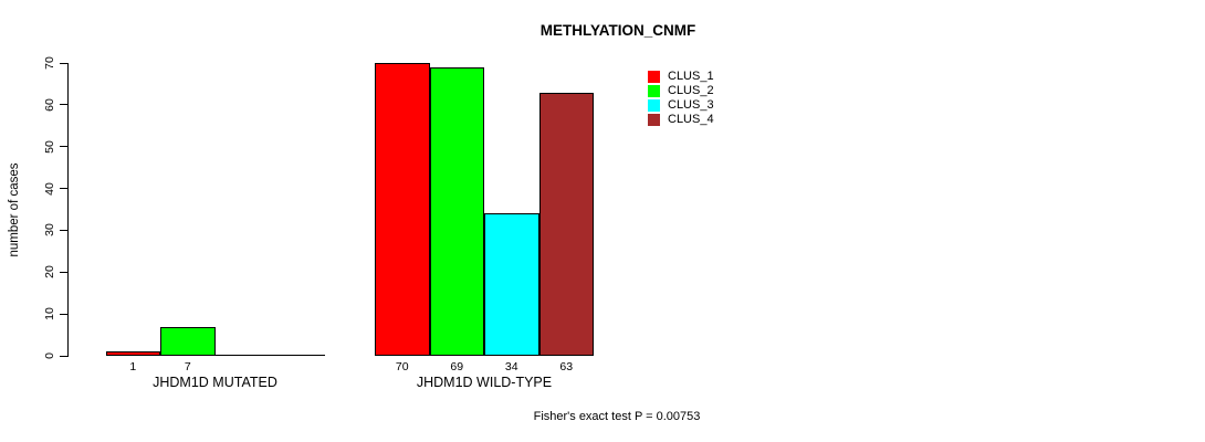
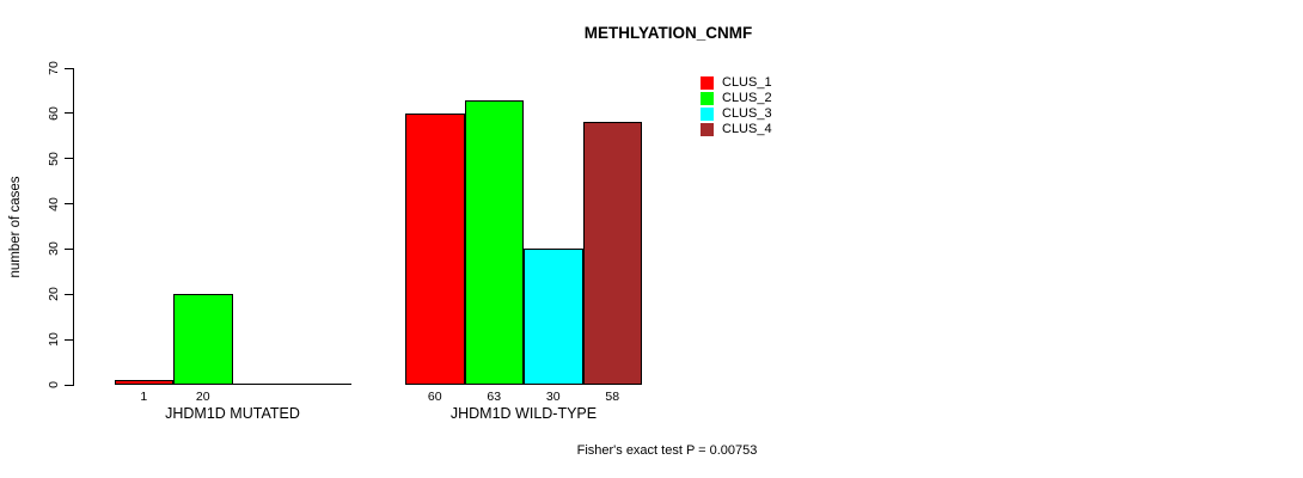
CLUS_2/JHDM1D MUTATED: 7 -> 20
CLUS_1/JHDM1D WILD-TYPE: 70 -> 60
CLUS_2/JHDM1D WILD-TYPE: 69 -> 63
CLUS_3/JHDM1D WILD-TYPE: 34 -> 30
CLUS_4/JHDM1D WILD-TYPE: 63 -> 58
